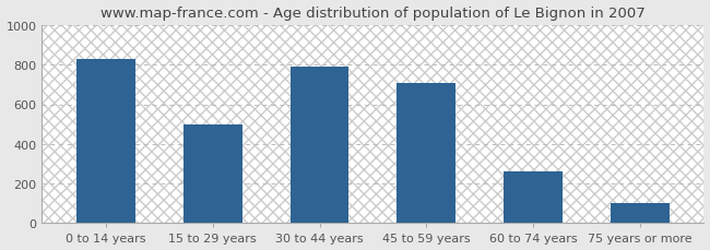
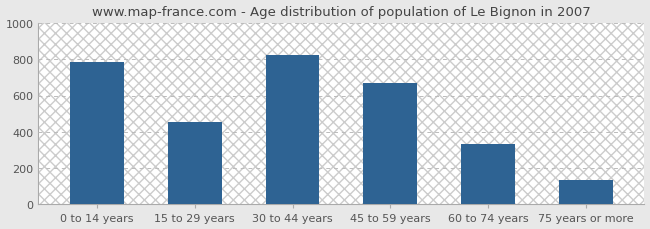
0 to 14 years: 830 -> 780
15 to 29 years: 500 -> 460
30 to 44 years: 790 -> 820
45 to 59 years: 710 -> 670
60 to 74 years: 260 -> 340
75 years or more: 100 -> 140
